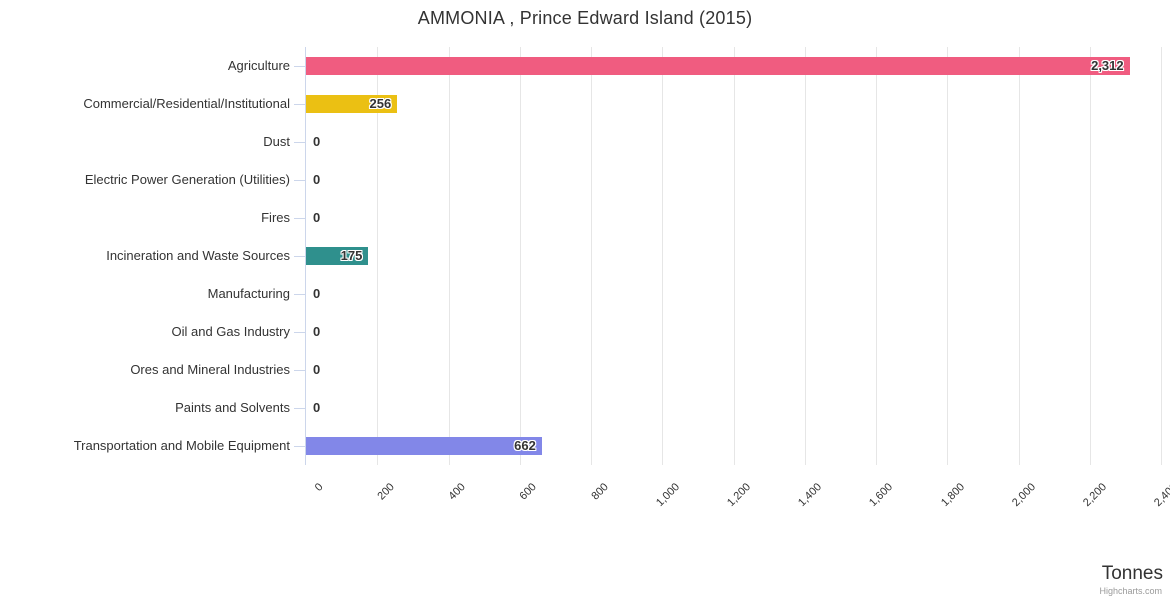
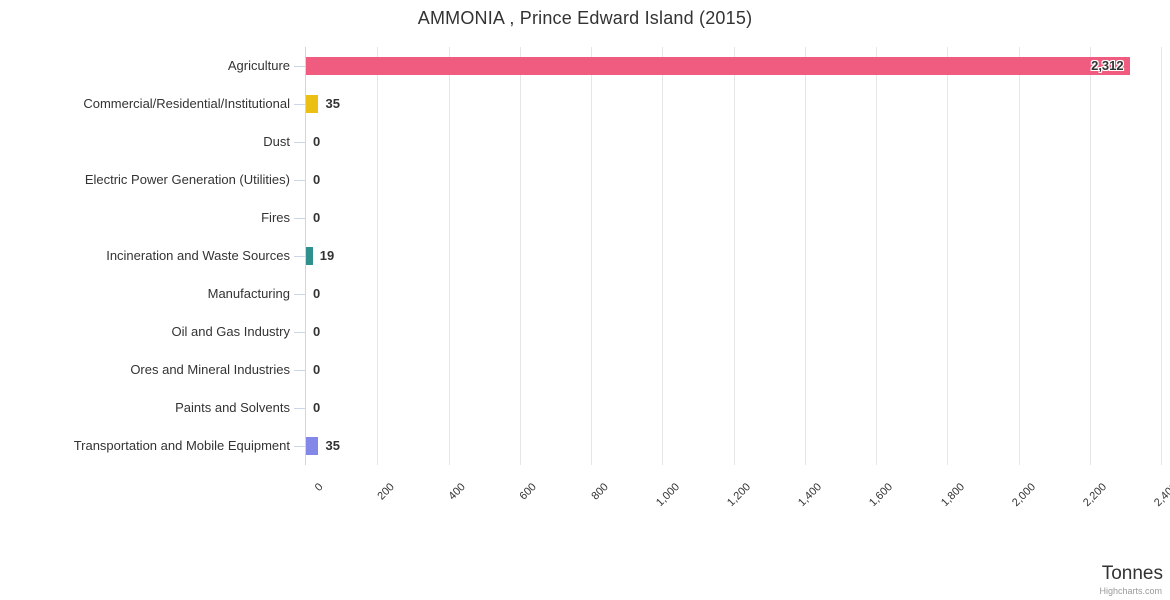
Commercial/Residential/Institutional: 256 -> 35
Incineration and Waste Sources: 175 -> 19
Transportation and Mobile Equipment: 662 -> 35
